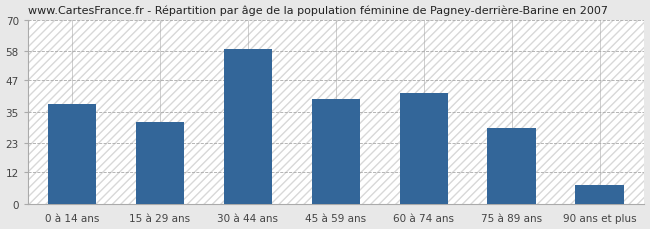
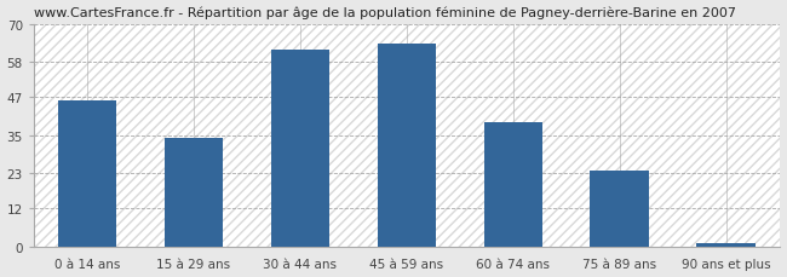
0 à 14 ans: 38 -> 46
15 à 29 ans: 31 -> 34
30 à 44 ans: 59 -> 62
45 à 59 ans: 40 -> 64
60 à 74 ans: 42 -> 39
75 à 89 ans: 29 -> 24
90 ans et plus: 7 -> 1
